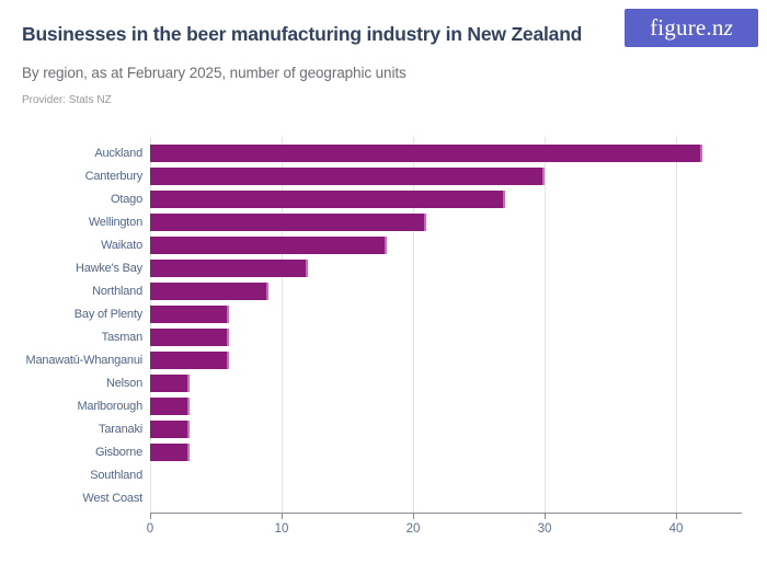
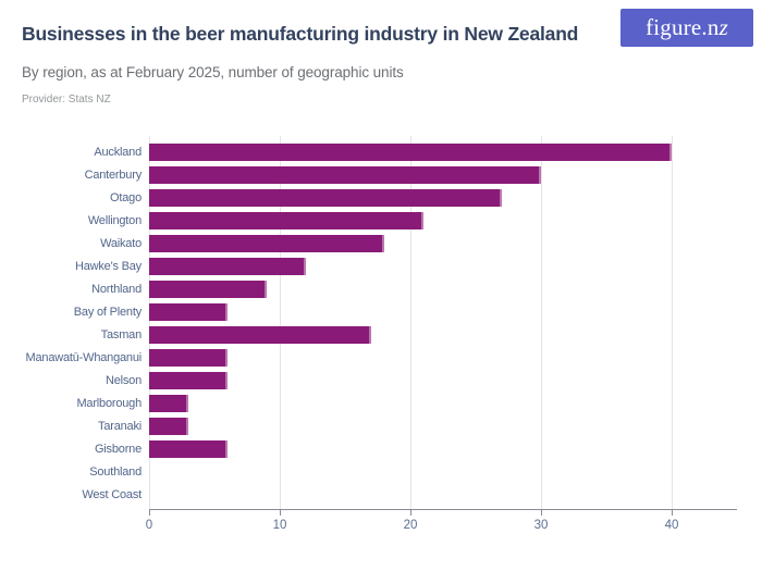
Auckland: 42 -> 40
Tasman: 6 -> 17
Nelson: 3 -> 6
Gisborne: 3 -> 6
